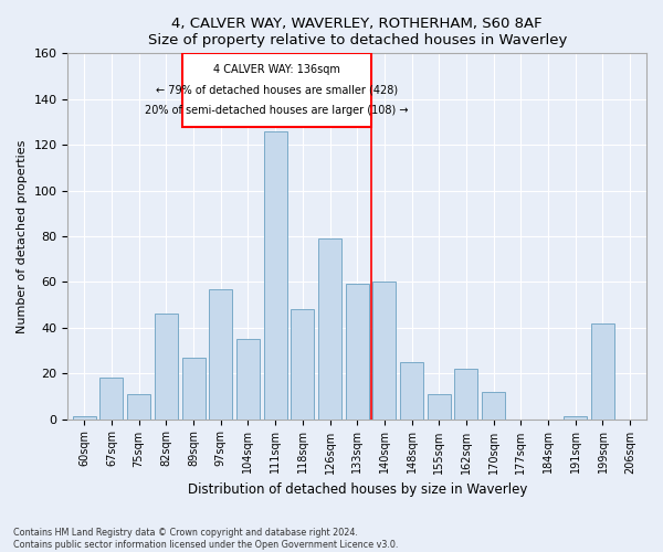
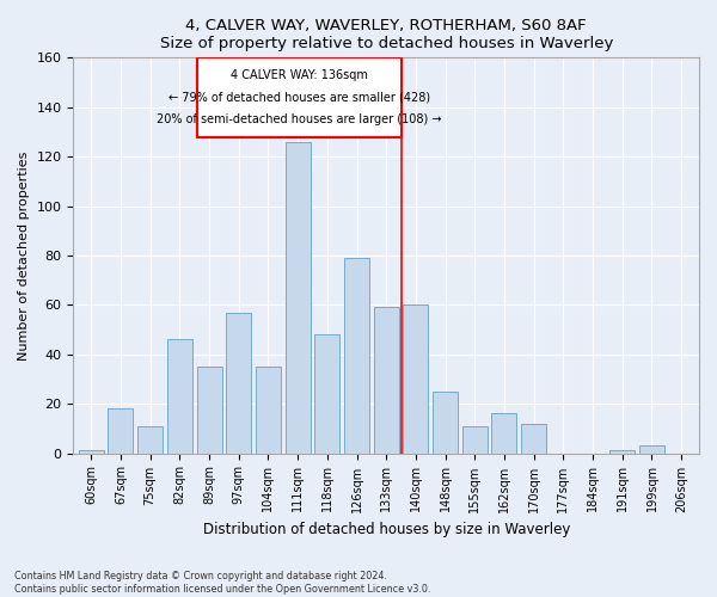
89sqm: 27 -> 35
162sqm: 22 -> 16
199sqm: 42 -> 3
